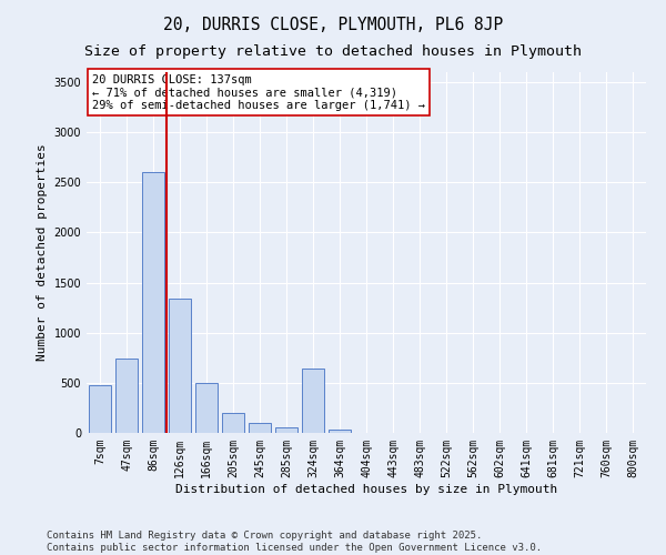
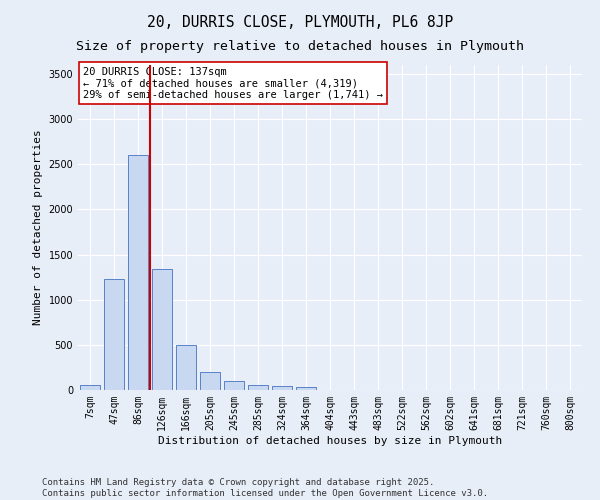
7sqm: 480 -> 50
47sqm: 740 -> 1230
324sqm: 640 -> 40
